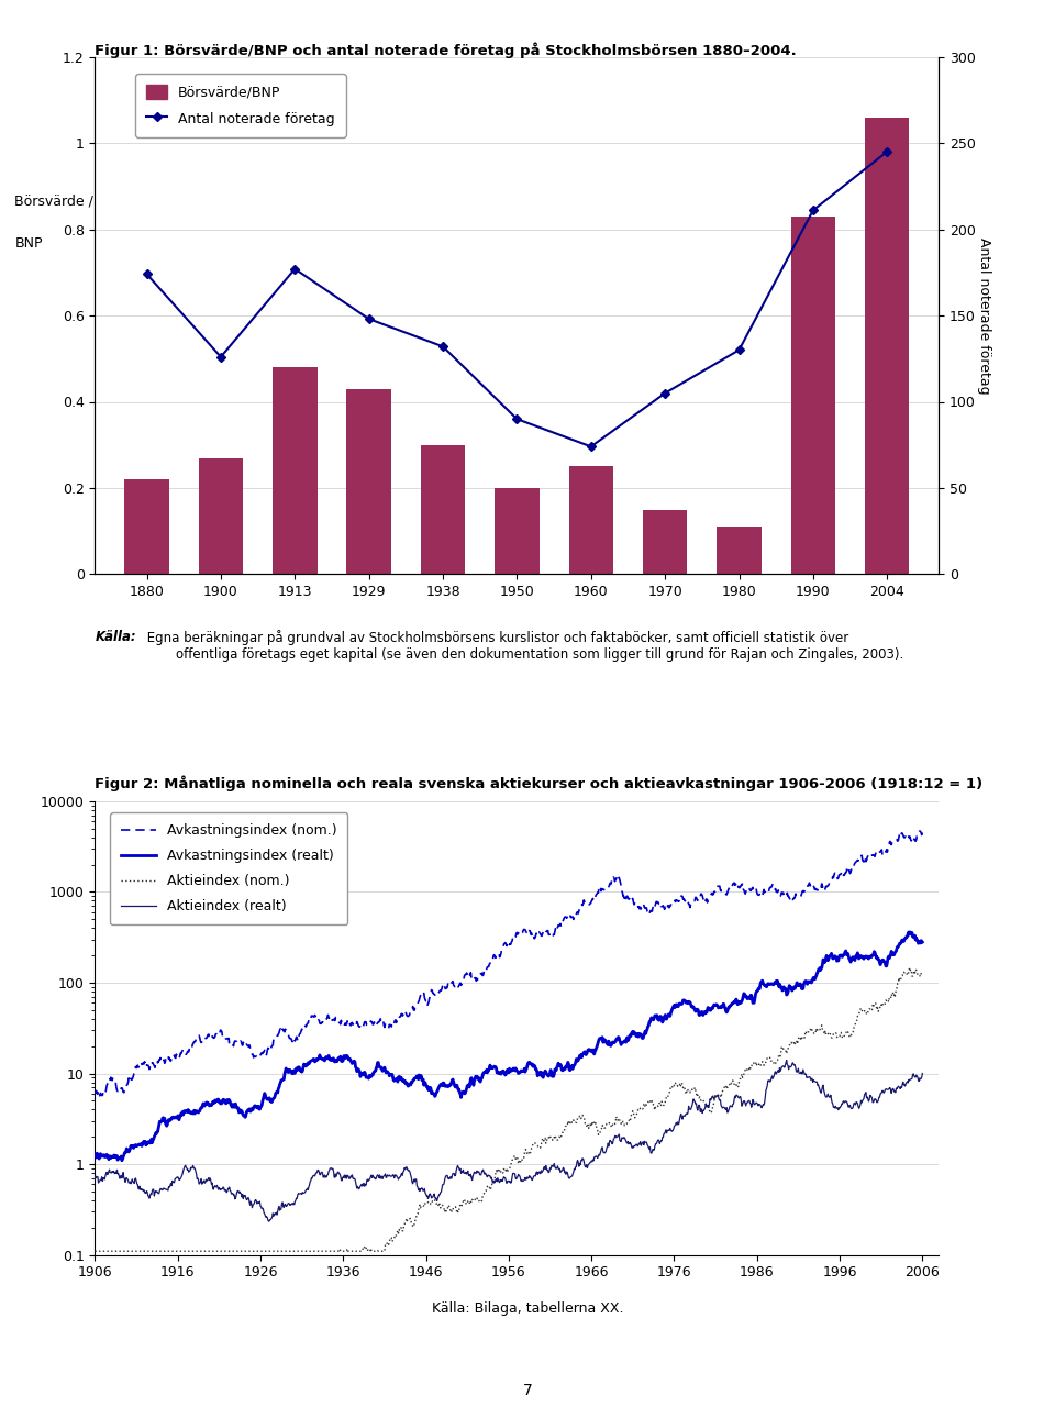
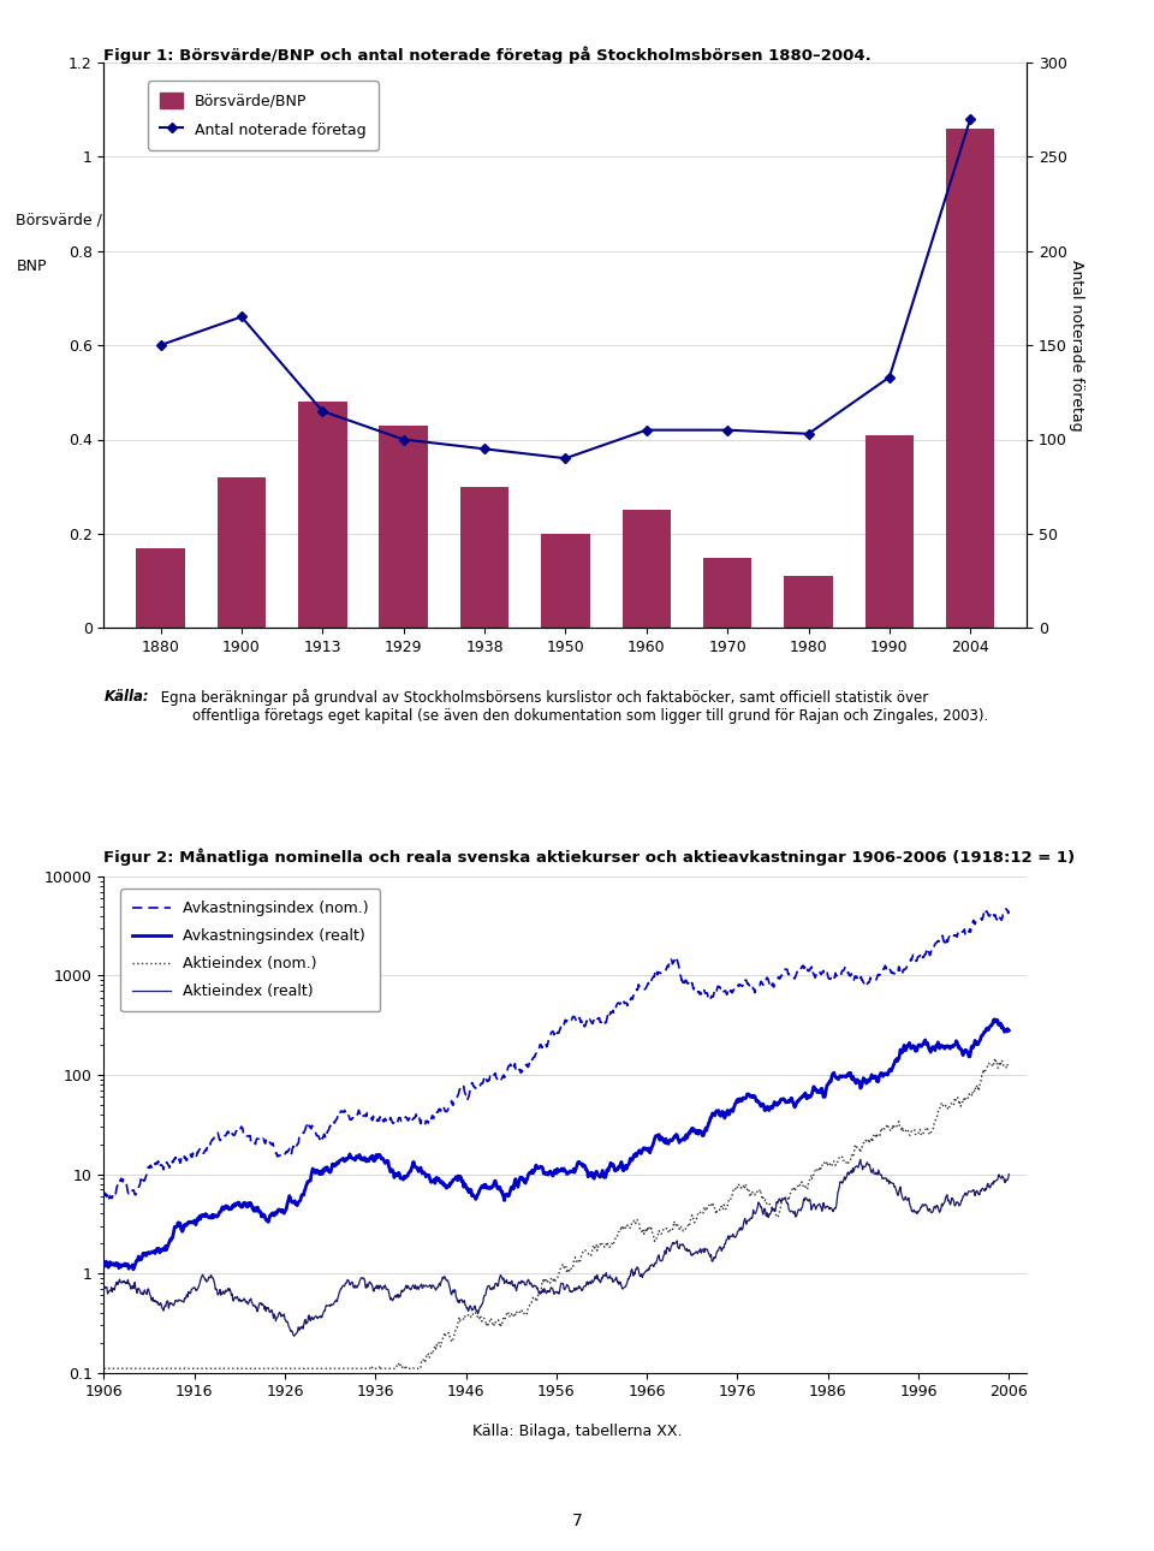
Börsvärde/BNP/1880: 0.22 -> 0.17
Antal noterade företag/1880: 174 -> 150
Börsvärde/BNP/1900: 0.27 -> 0.32
Antal noterade företag/1900: 126 -> 165
Antal noterade företag/1913: 177 -> 115
Antal noterade företag/1929: 148 -> 100
Antal noterade företag/1938: 132 -> 95
Antal noterade företag/1960: 74 -> 105
Antal noterade företag/1980: 130 -> 103
Börsvärde/BNP/1990: 0.83 -> 0.41
Antal noterade företag/1990: 211 -> 133
Antal noterade företag/2004: 245 -> 270
